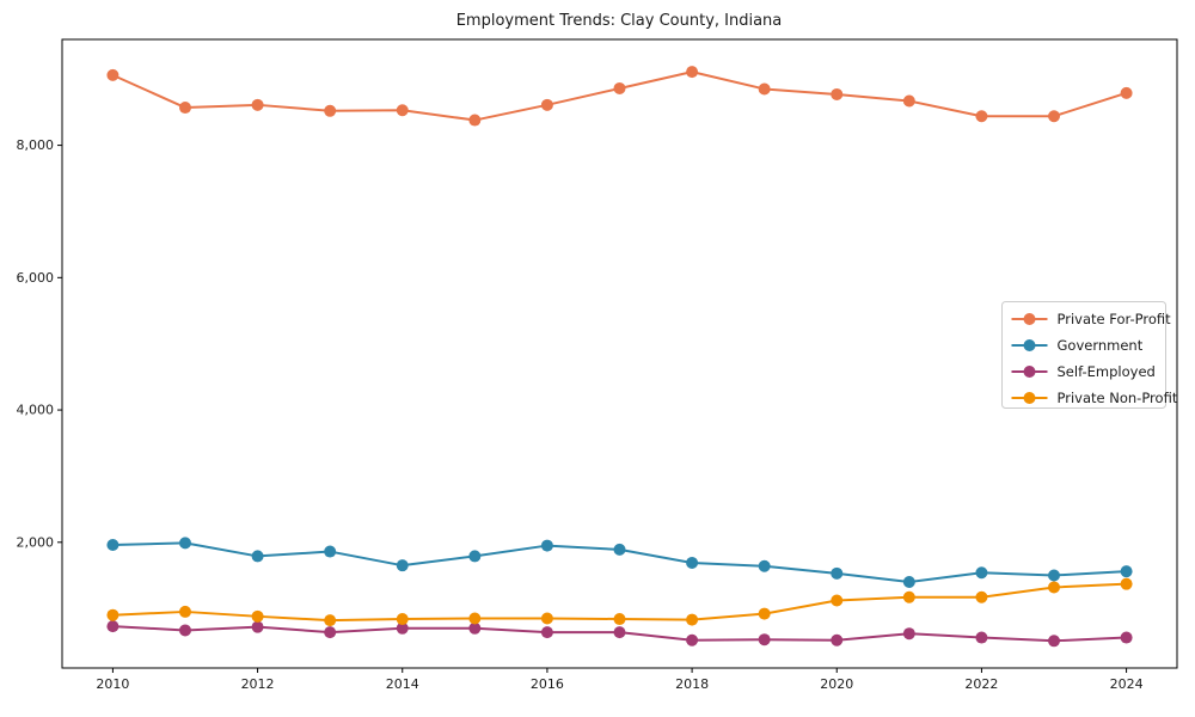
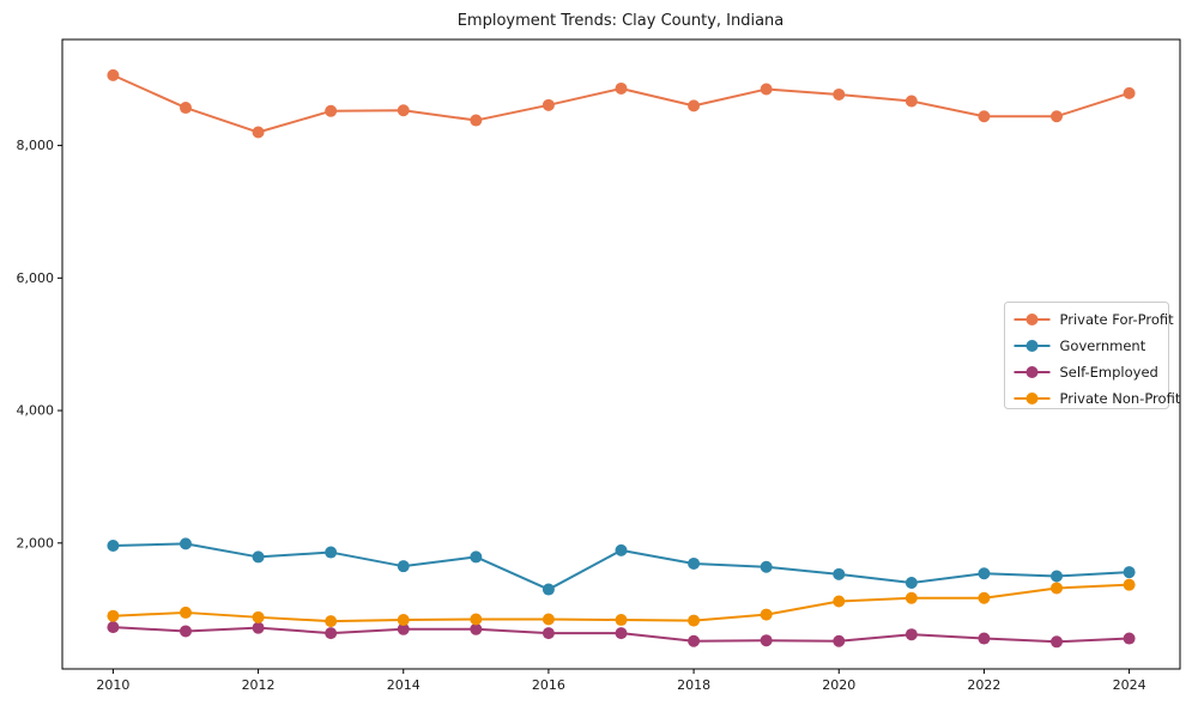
Private For-Profit/2012: 8600 -> 8200
Government/2016: 2000 -> 1300
Private For-Profit/2018: 9100 -> 8600
